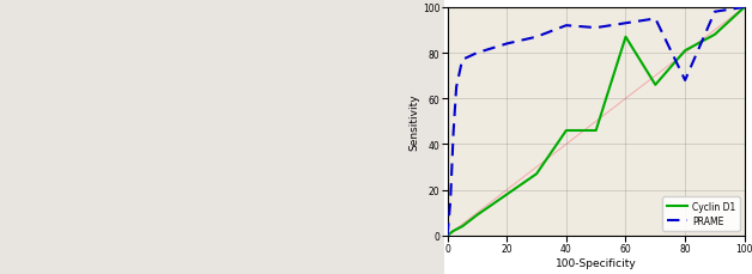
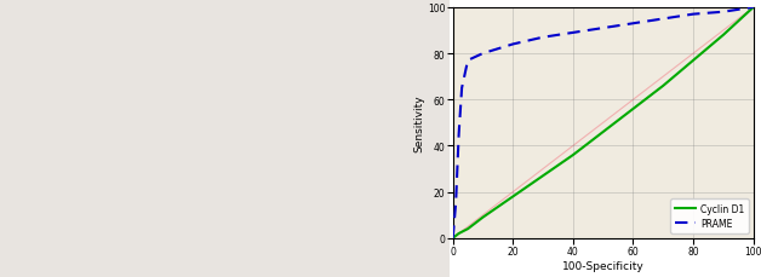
Cyclin D1/40: 46 -> 36
PRAME/40: 92 -> 89
Cyclin D1/60: 87 -> 56
Cyclin D1/80: 81 -> 77
PRAME/80: 68 -> 97
